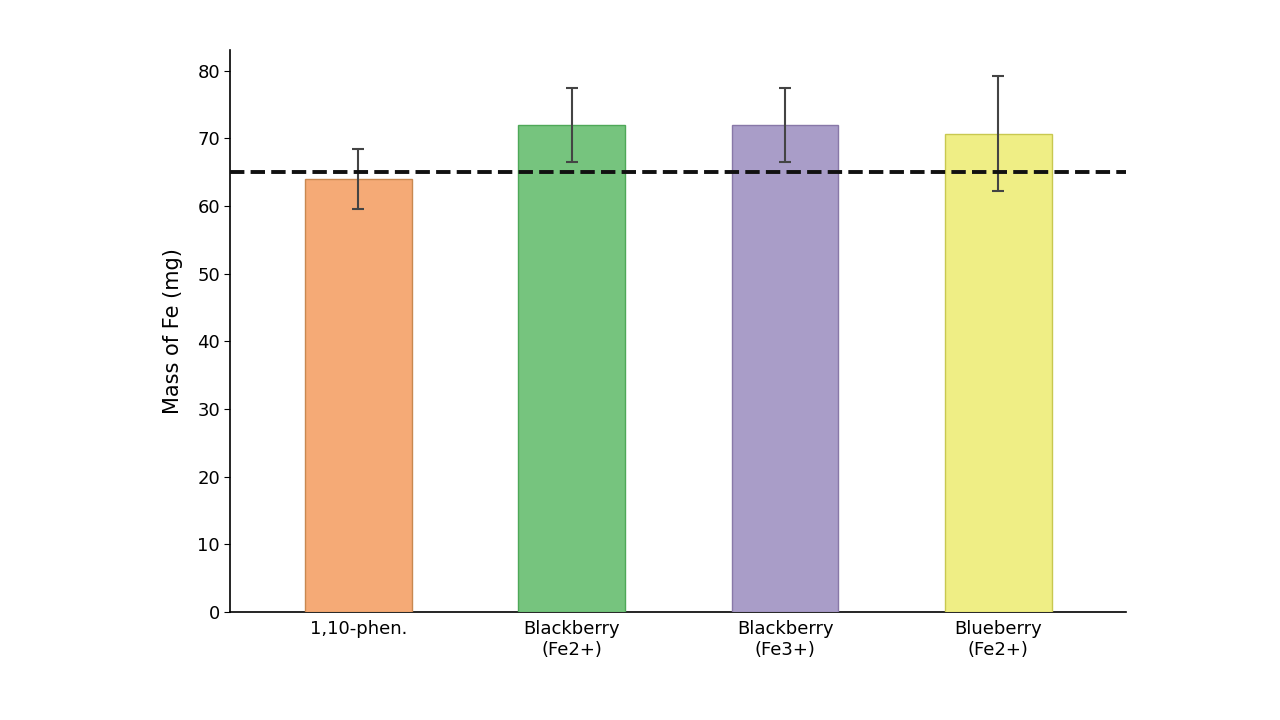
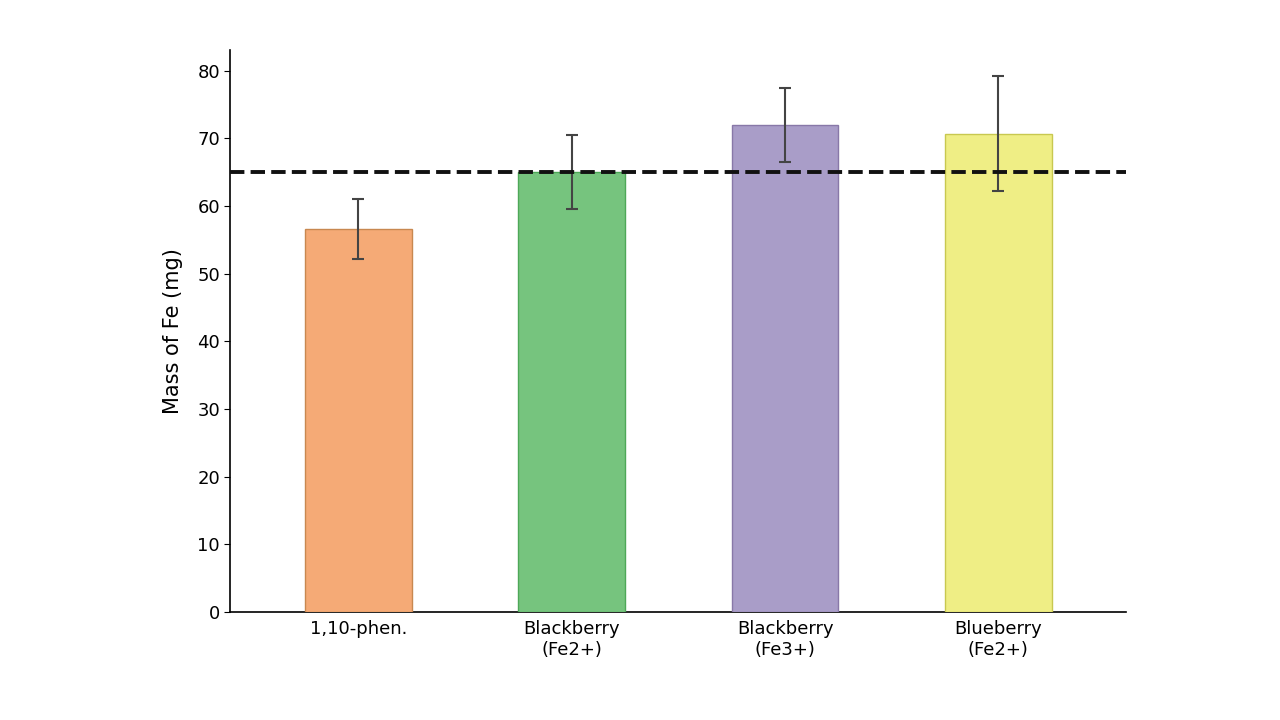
1,10-phen.: 64.0 -> 56.6
Blackberry (Fe2+): 72.0 -> 65.0
